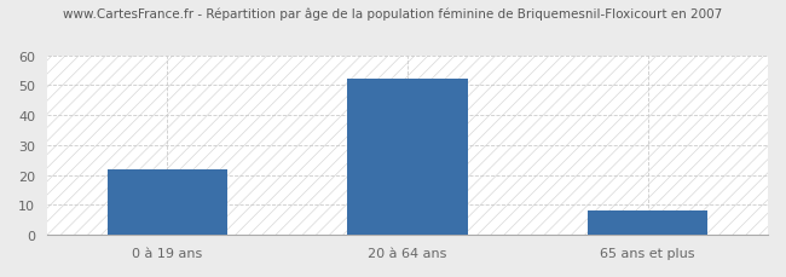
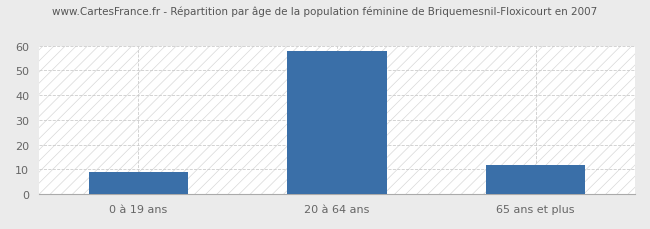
0 à 19 ans: 22 -> 9
20 à 64 ans: 52 -> 58
65 ans et plus: 8 -> 12
